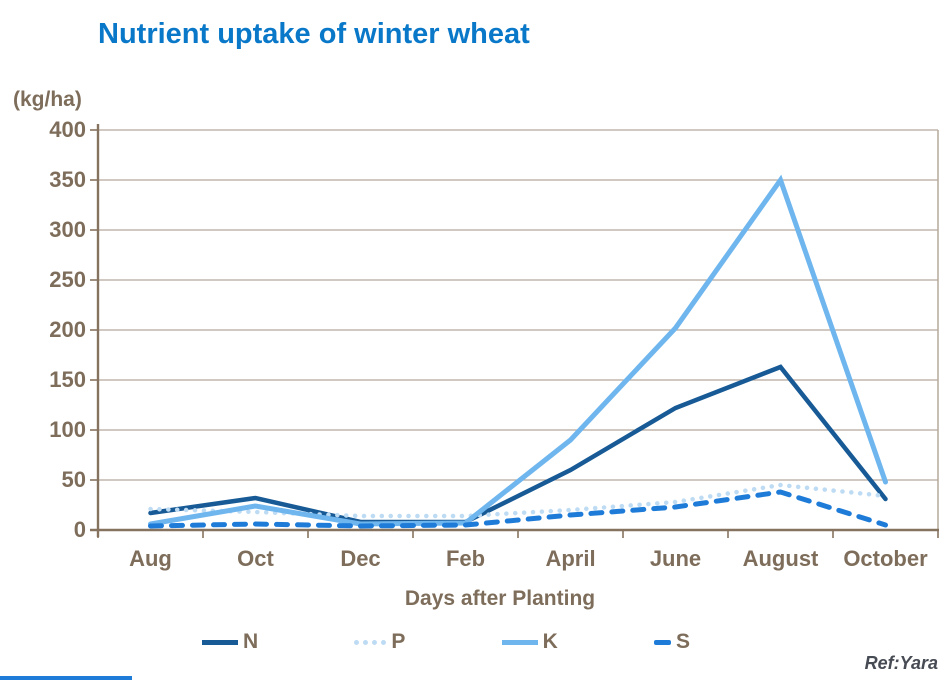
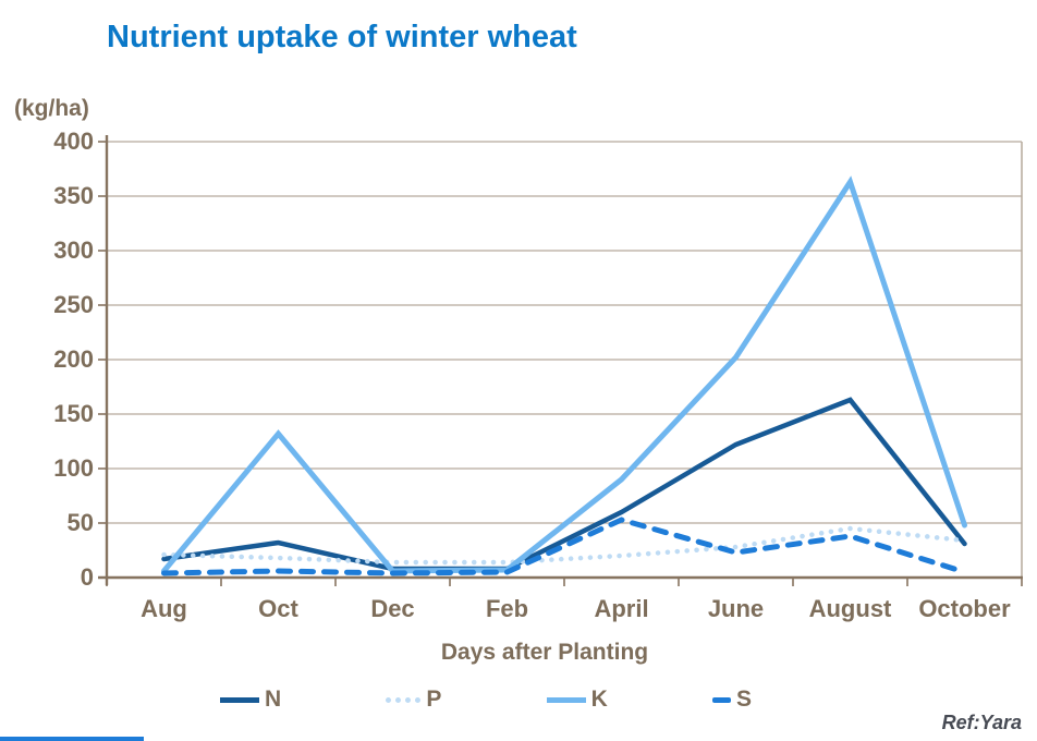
K/Oct: 24 -> 132
S/April: 15 -> 53
K/August: 350 -> 363
